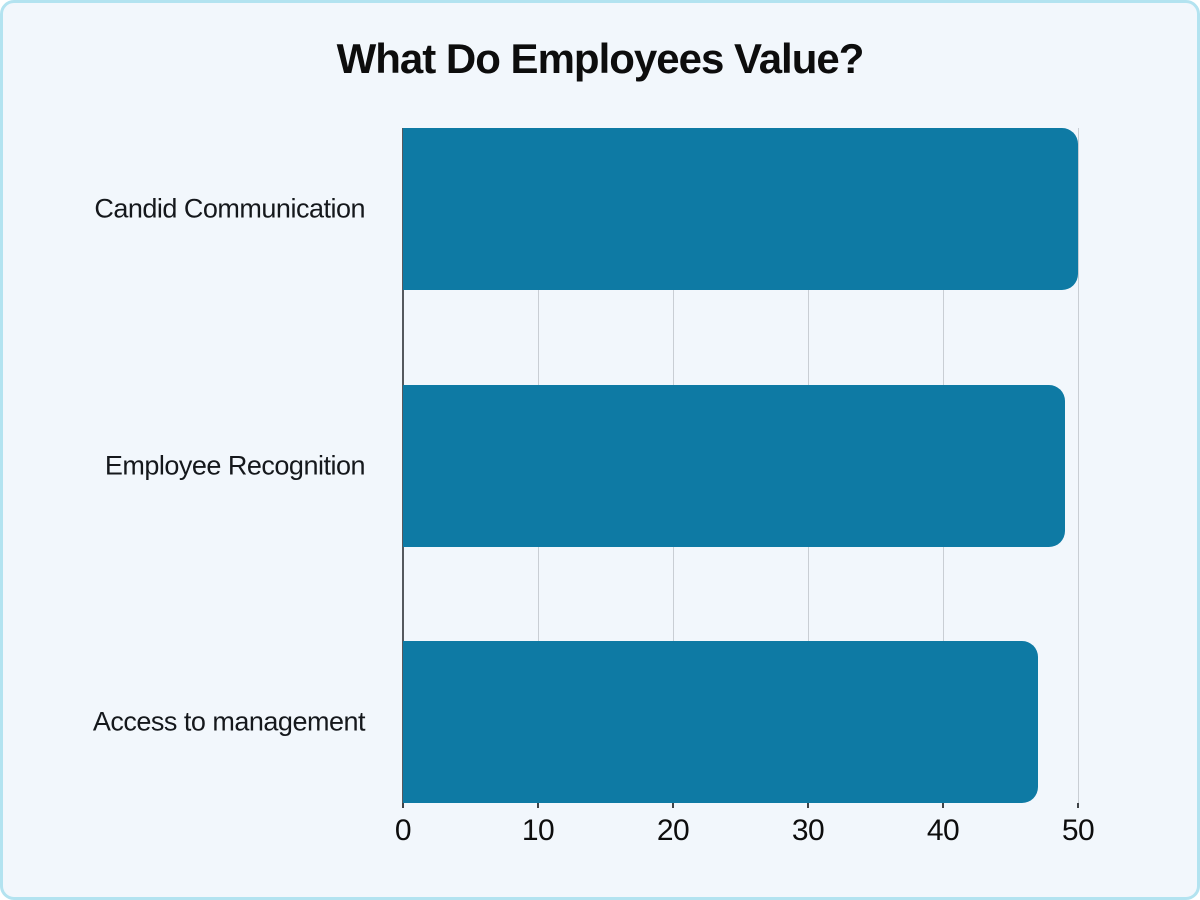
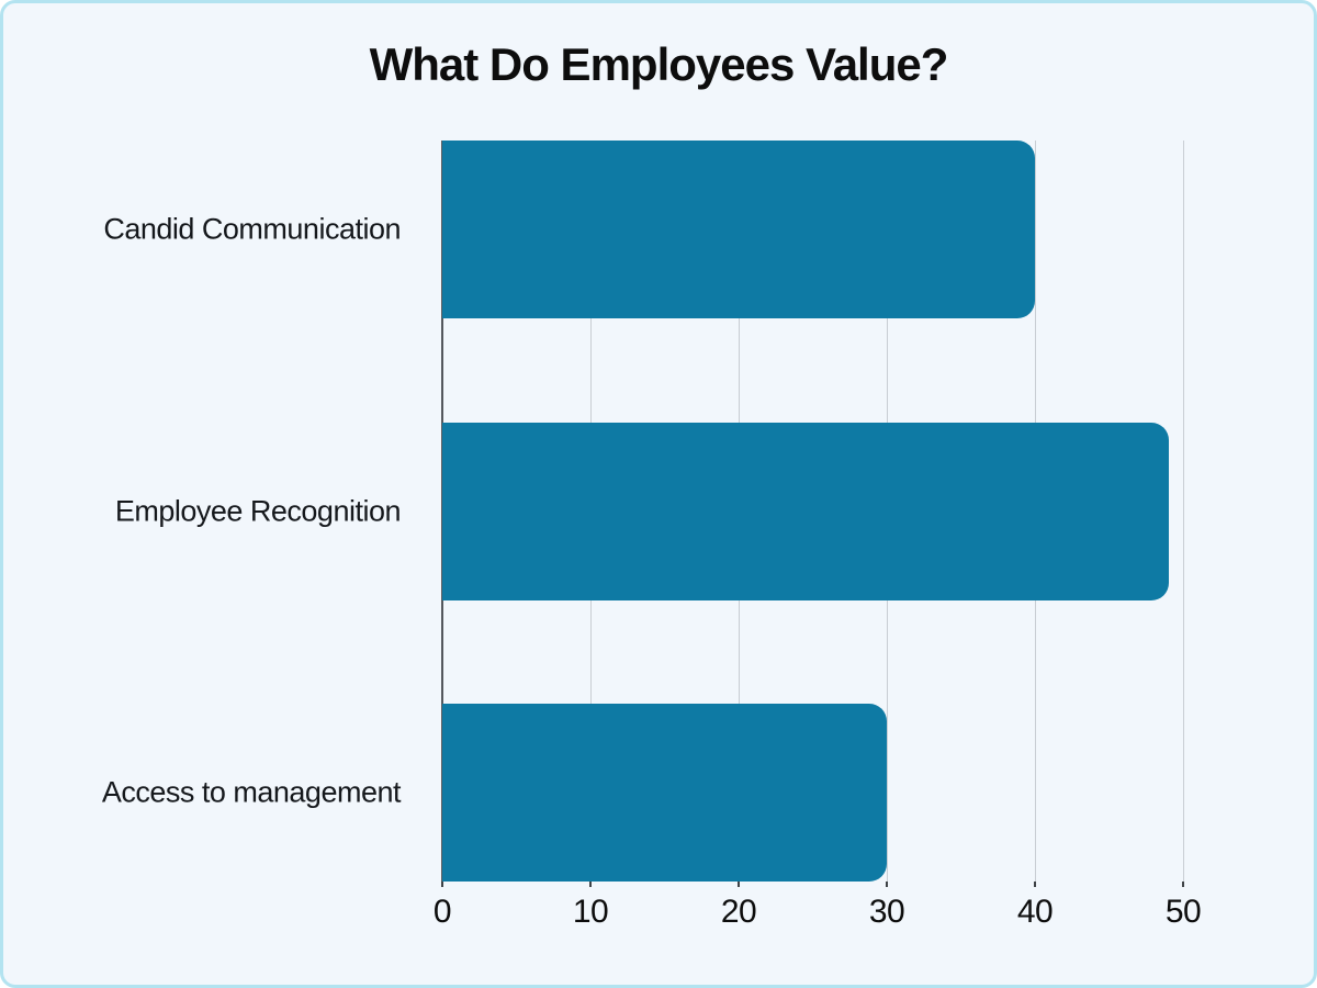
Candid Communication: 50 -> 40
Access to management: 47 -> 30
